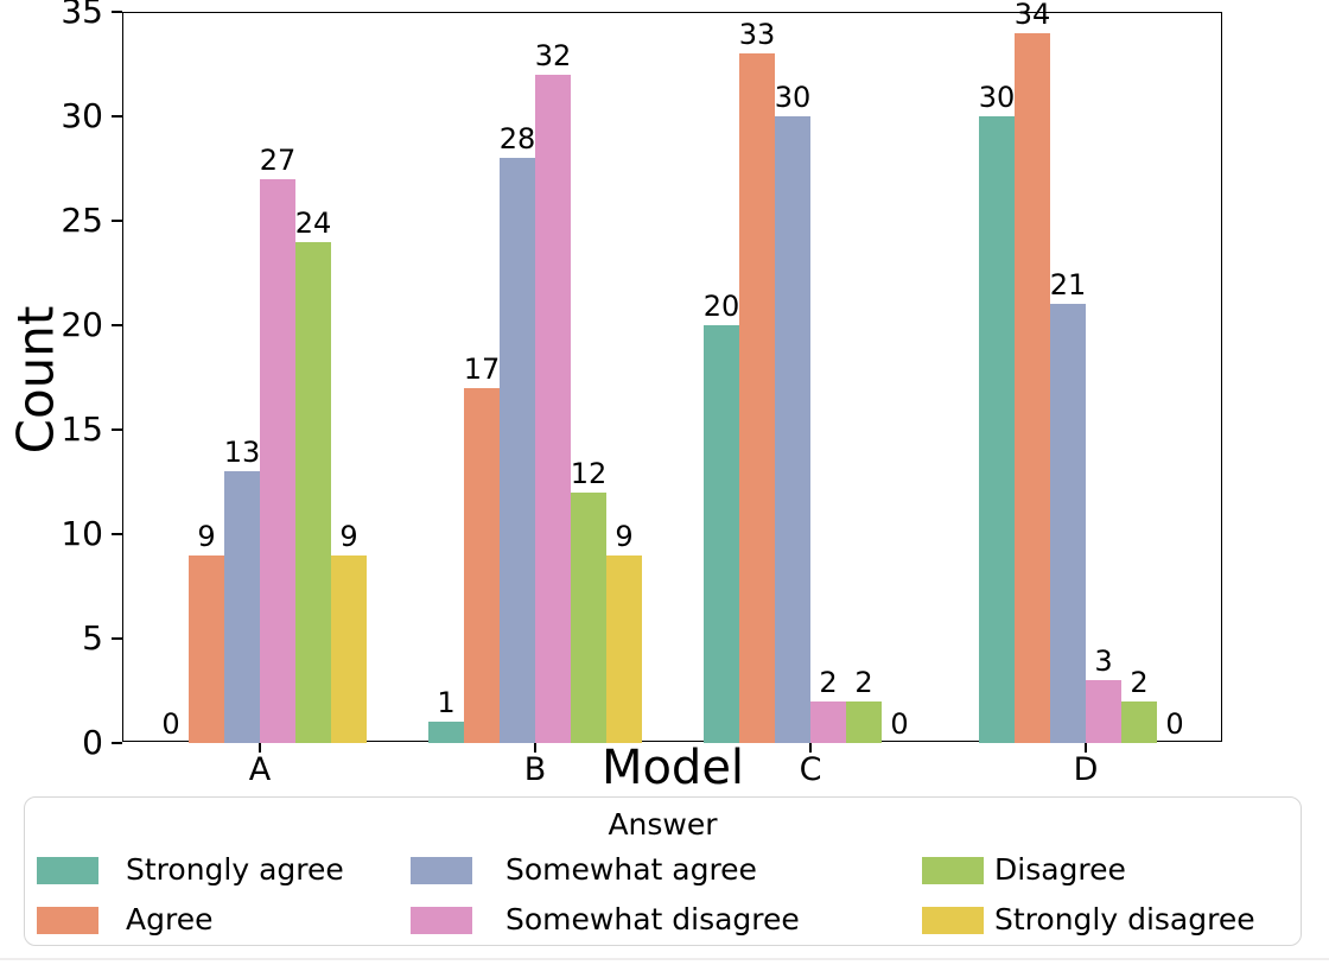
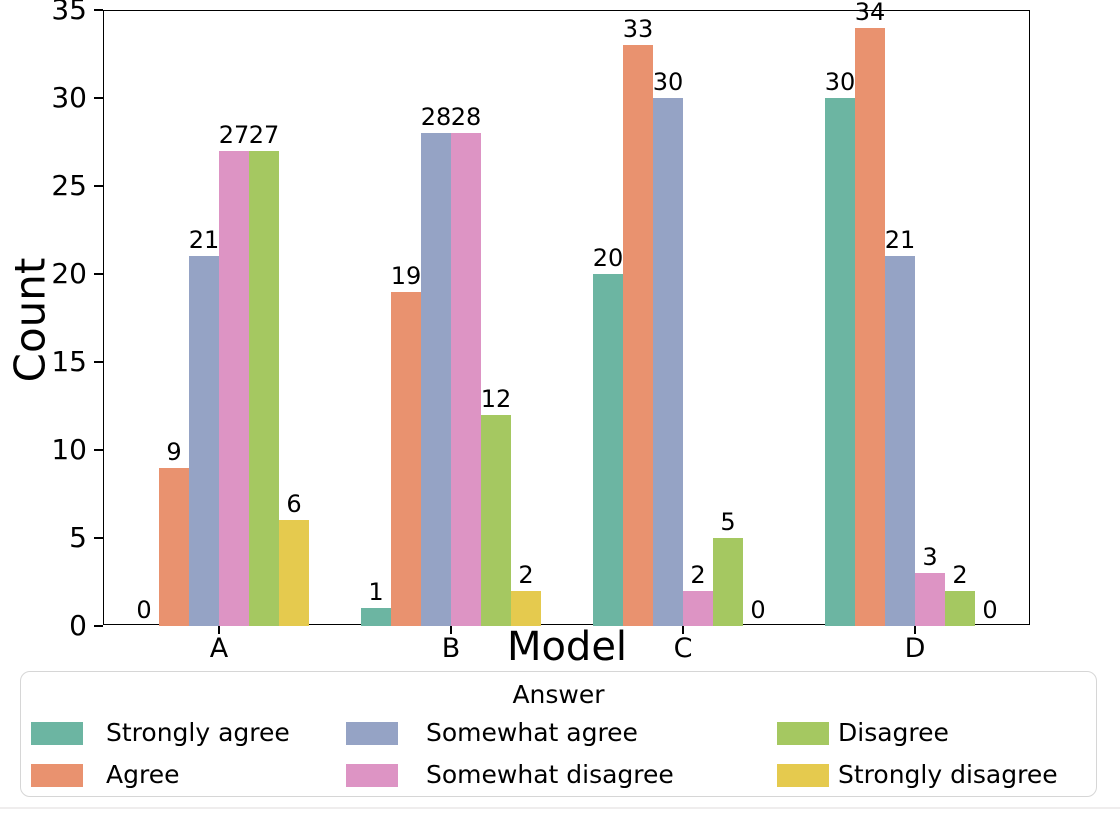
Somewhat agree/A: 13 -> 21
Disagree/A: 24 -> 27
Strongly disagree/A: 9 -> 6
Agree/B: 17 -> 19
Somewhat disagree/B: 32 -> 28
Strongly disagree/B: 9 -> 2
Disagree/C: 2 -> 5
